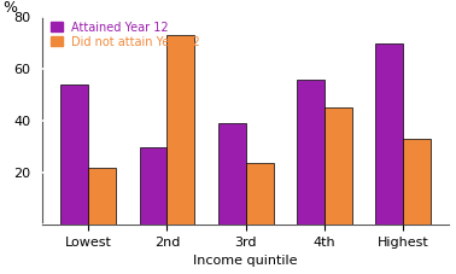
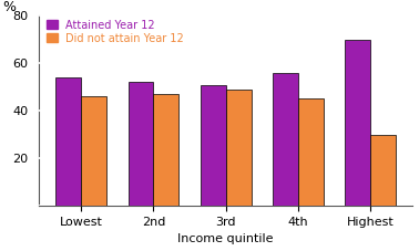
Did not attain Year 12/Lowest: 22 -> 46
Attained Year 12/2nd: 30 -> 52
Did not attain Year 12/2nd: 73 -> 47
Attained Year 12/3rd: 39 -> 51
Did not attain Year 12/3rd: 24 -> 49
Did not attain Year 12/Highest: 33 -> 30
